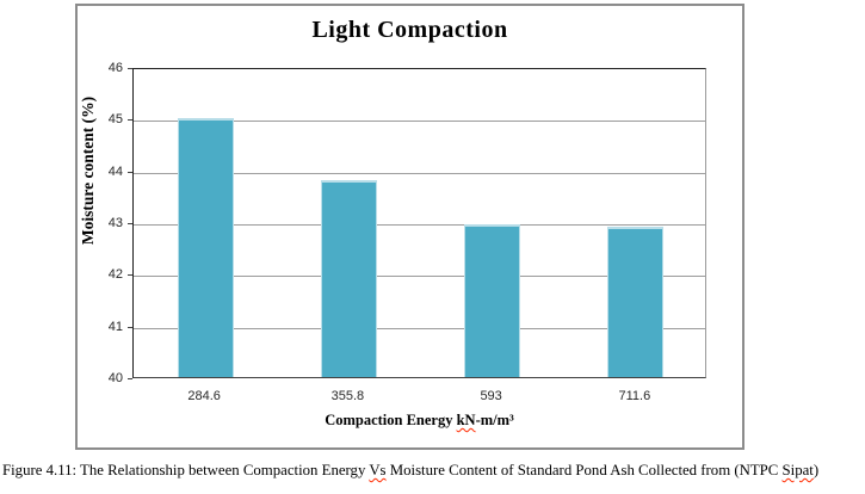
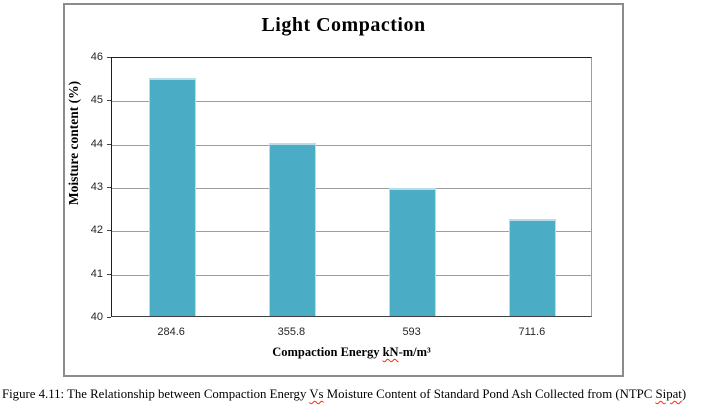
284.6: 45.0 -> 45.5
355.8: 43.8 -> 44.0
711.6: 42.9 -> 42.2
